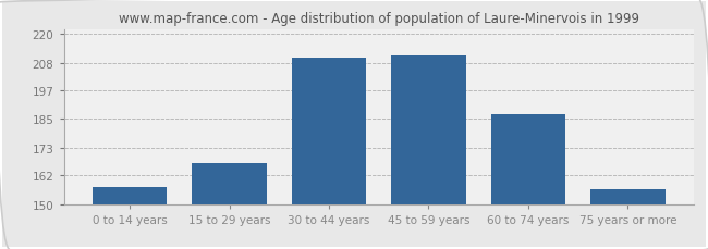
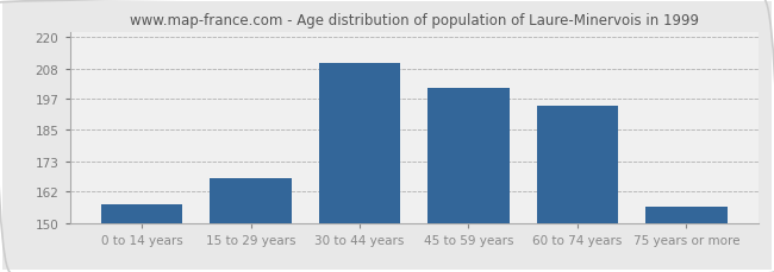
45 to 59 years: 211 -> 201
60 to 74 years: 187 -> 194
